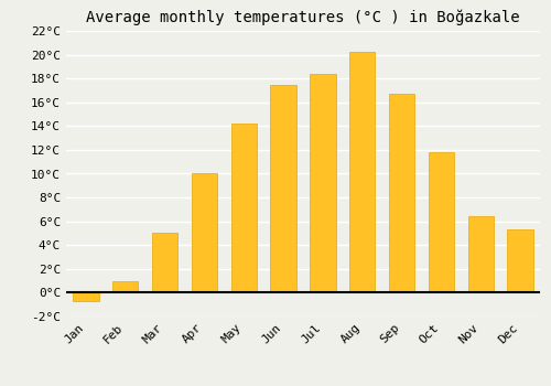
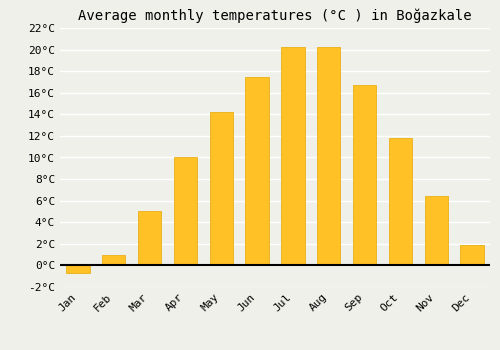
Jul: 18.4°C -> 20.2°C
Dec: 5.3°C -> 1.9°C
